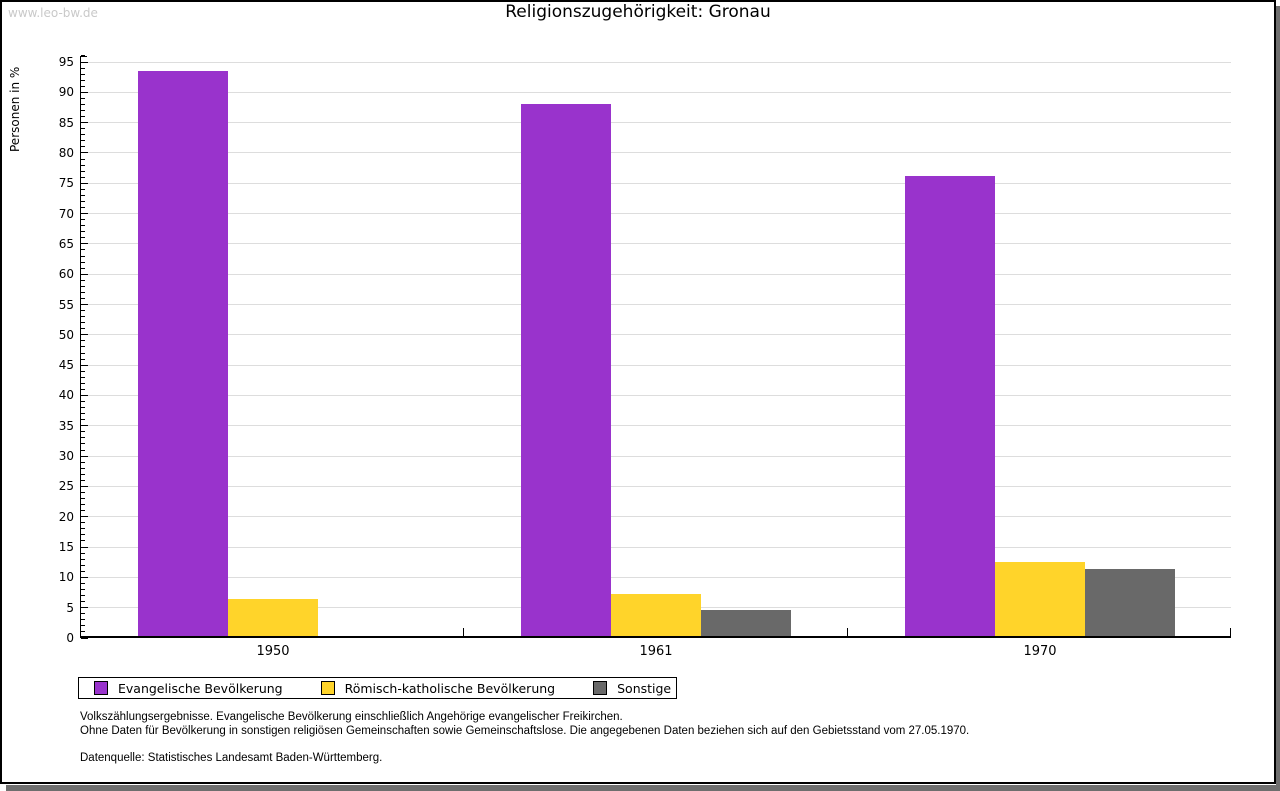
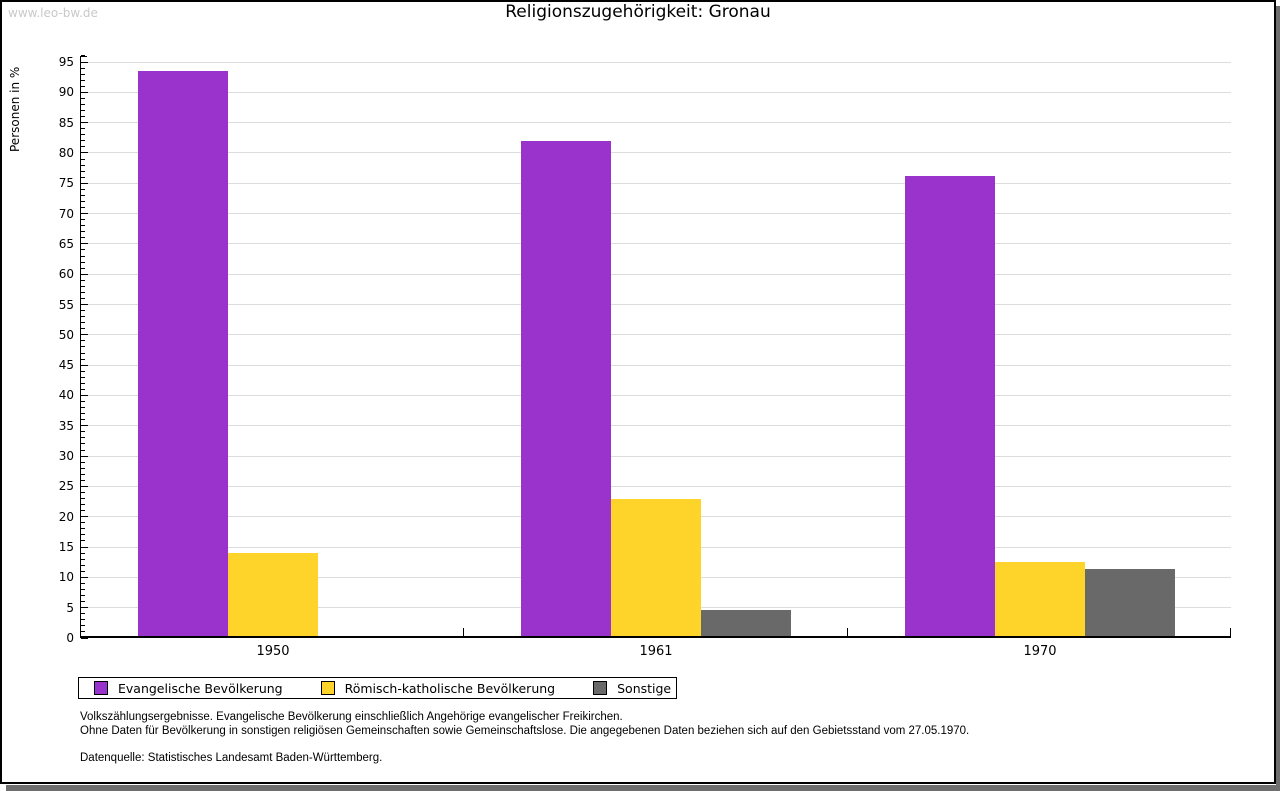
Römisch-katholische Bevölkerung/1950: 6 -> 14
Evangelische Bevölkerung/1961: 88 -> 82
Römisch-katholische Bevölkerung/1961: 7 -> 23
